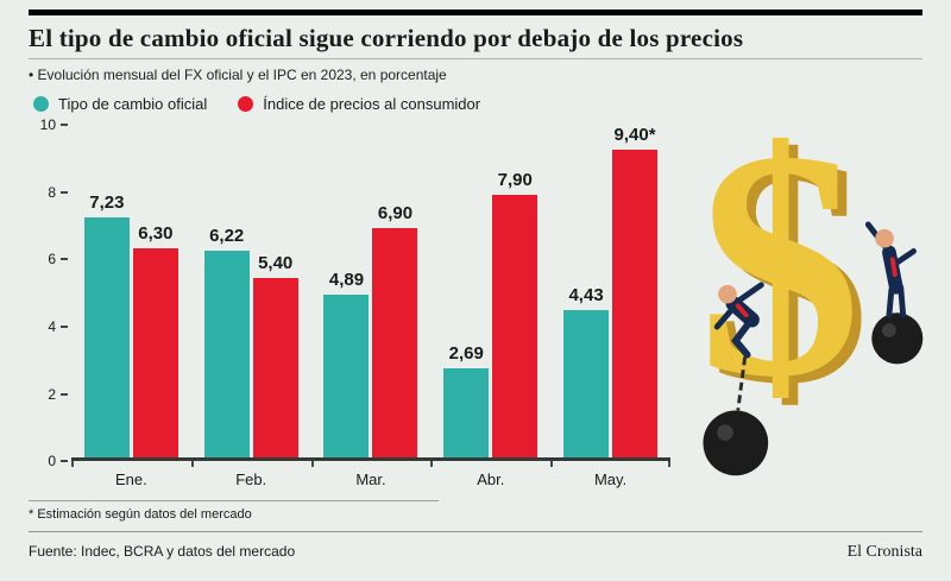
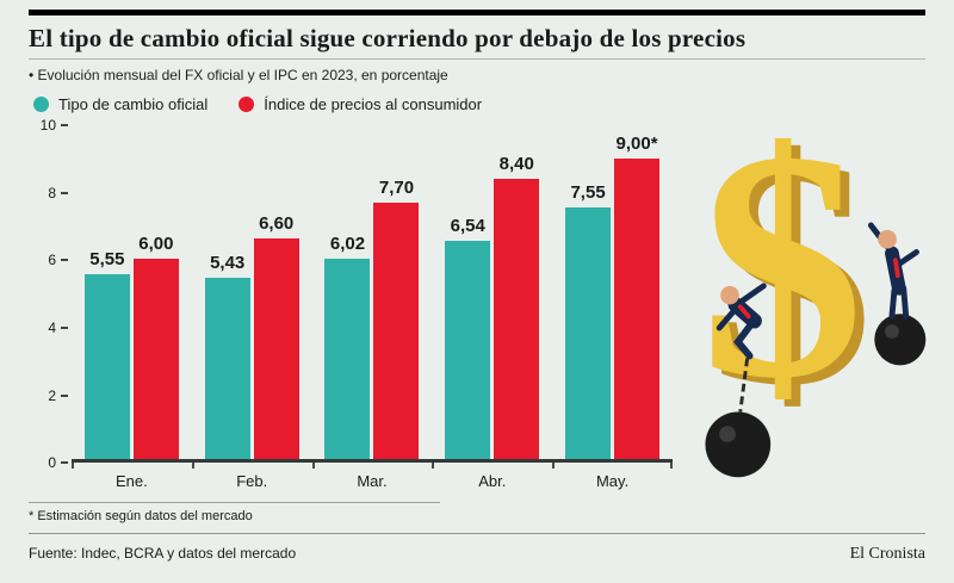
Tipo de cambio oficial/Ene.: 7,23 -> 5,55
Índice de precios al consumidor/Ene.: 6,30 -> 6,00
Tipo de cambio oficial/Feb.: 6,22 -> 5,43
Índice de precios al consumidor/Feb.: 5,40 -> 6,60
Tipo de cambio oficial/Mar.: 4,89 -> 6,02
Índice de precios al consumidor/Mar.: 6,90 -> 7,70
Tipo de cambio oficial/Abr.: 2,69 -> 6,54
Índice de precios al consumidor/Abr.: 7,90 -> 8,40
Tipo de cambio oficial/May.: 4,43 -> 7,55
Índice de precios al consumidor/May.: 9,40 -> 9,00
